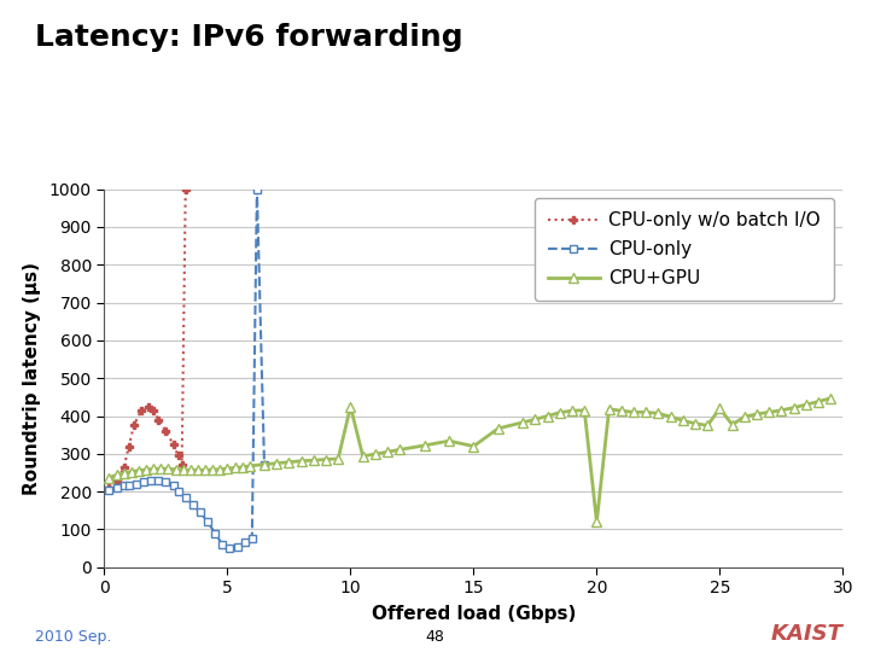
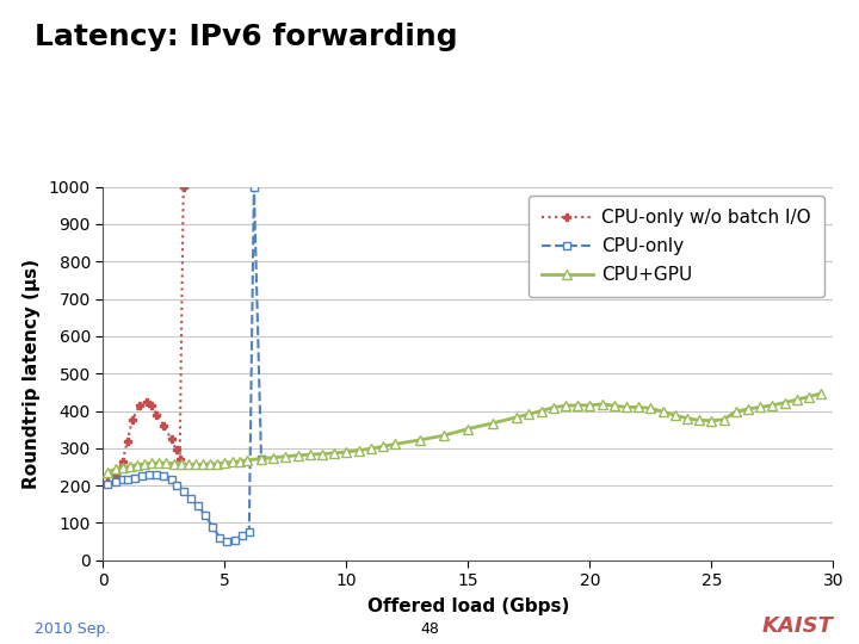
CPU+GPU/10: 425 -> 290
CPU+GPU/15: 320 -> 352
CPU+GPU/20: 120 -> 415
CPU+GPU/25: 420 -> 374
